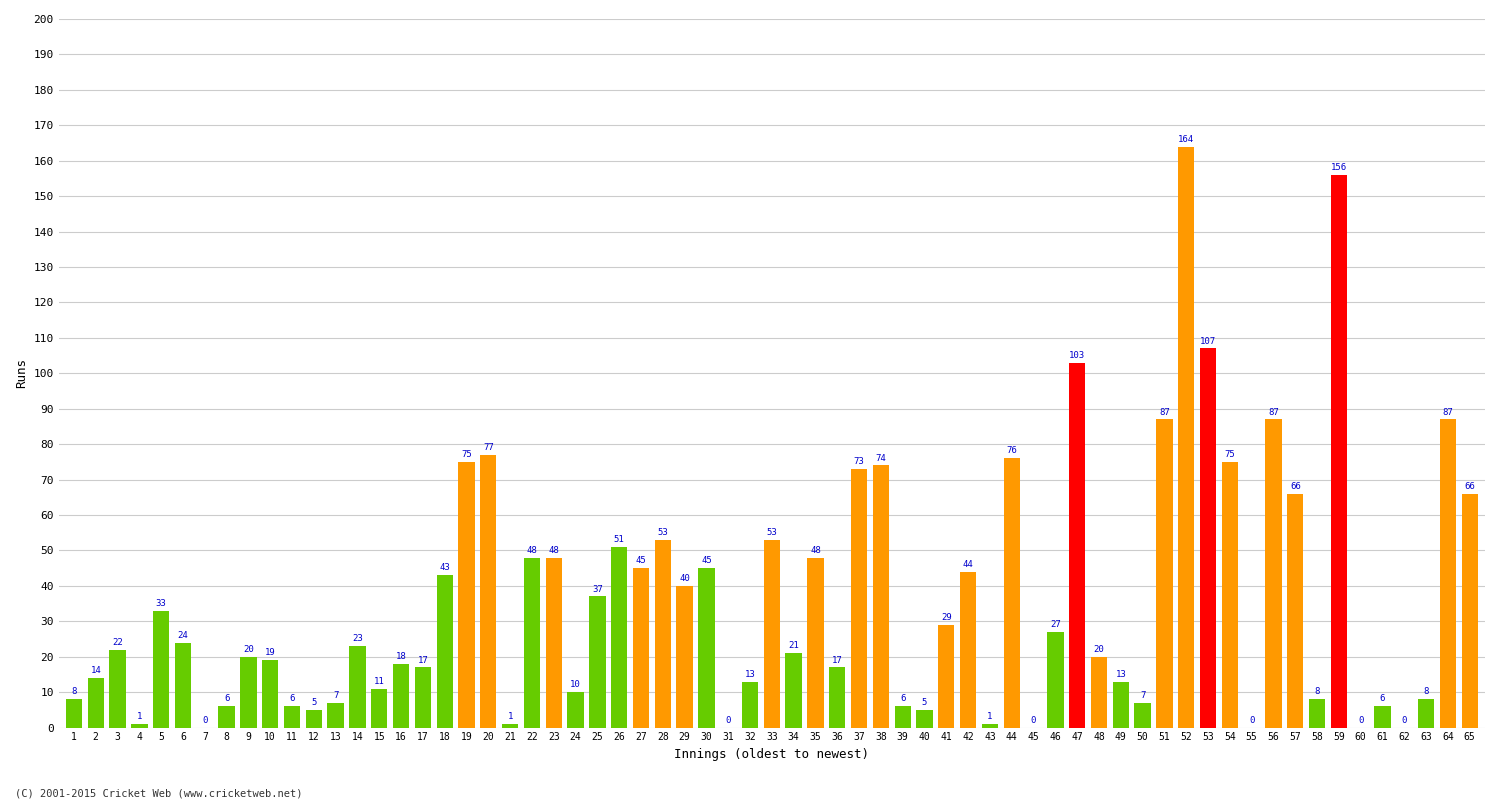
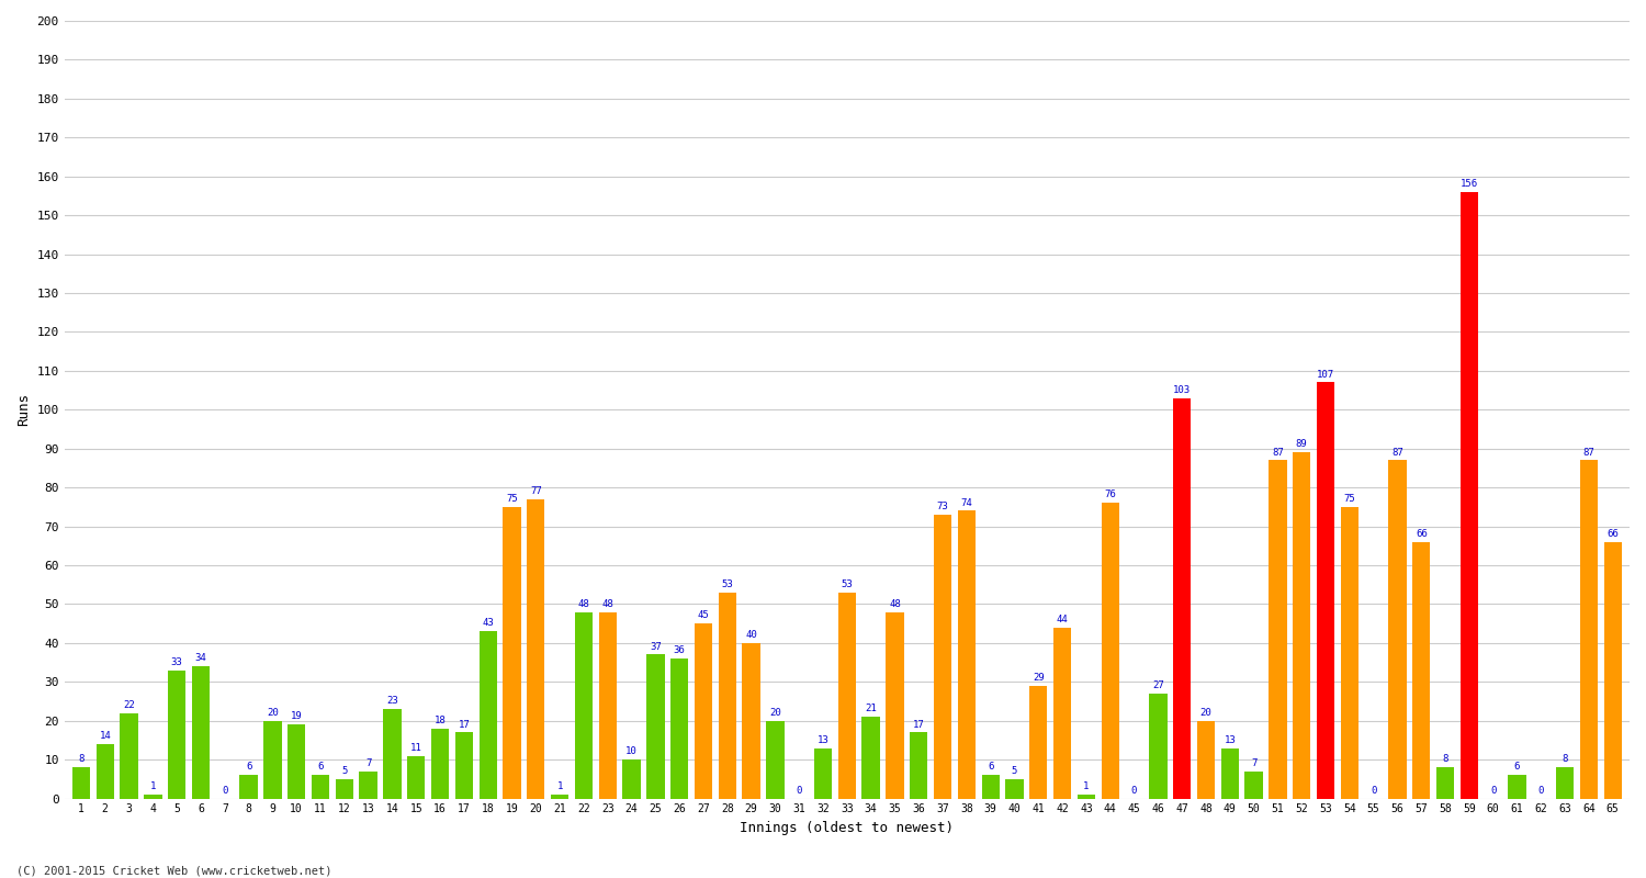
6: 24 -> 34
26: 51 -> 36
30: 45 -> 20
52: 164 -> 89
